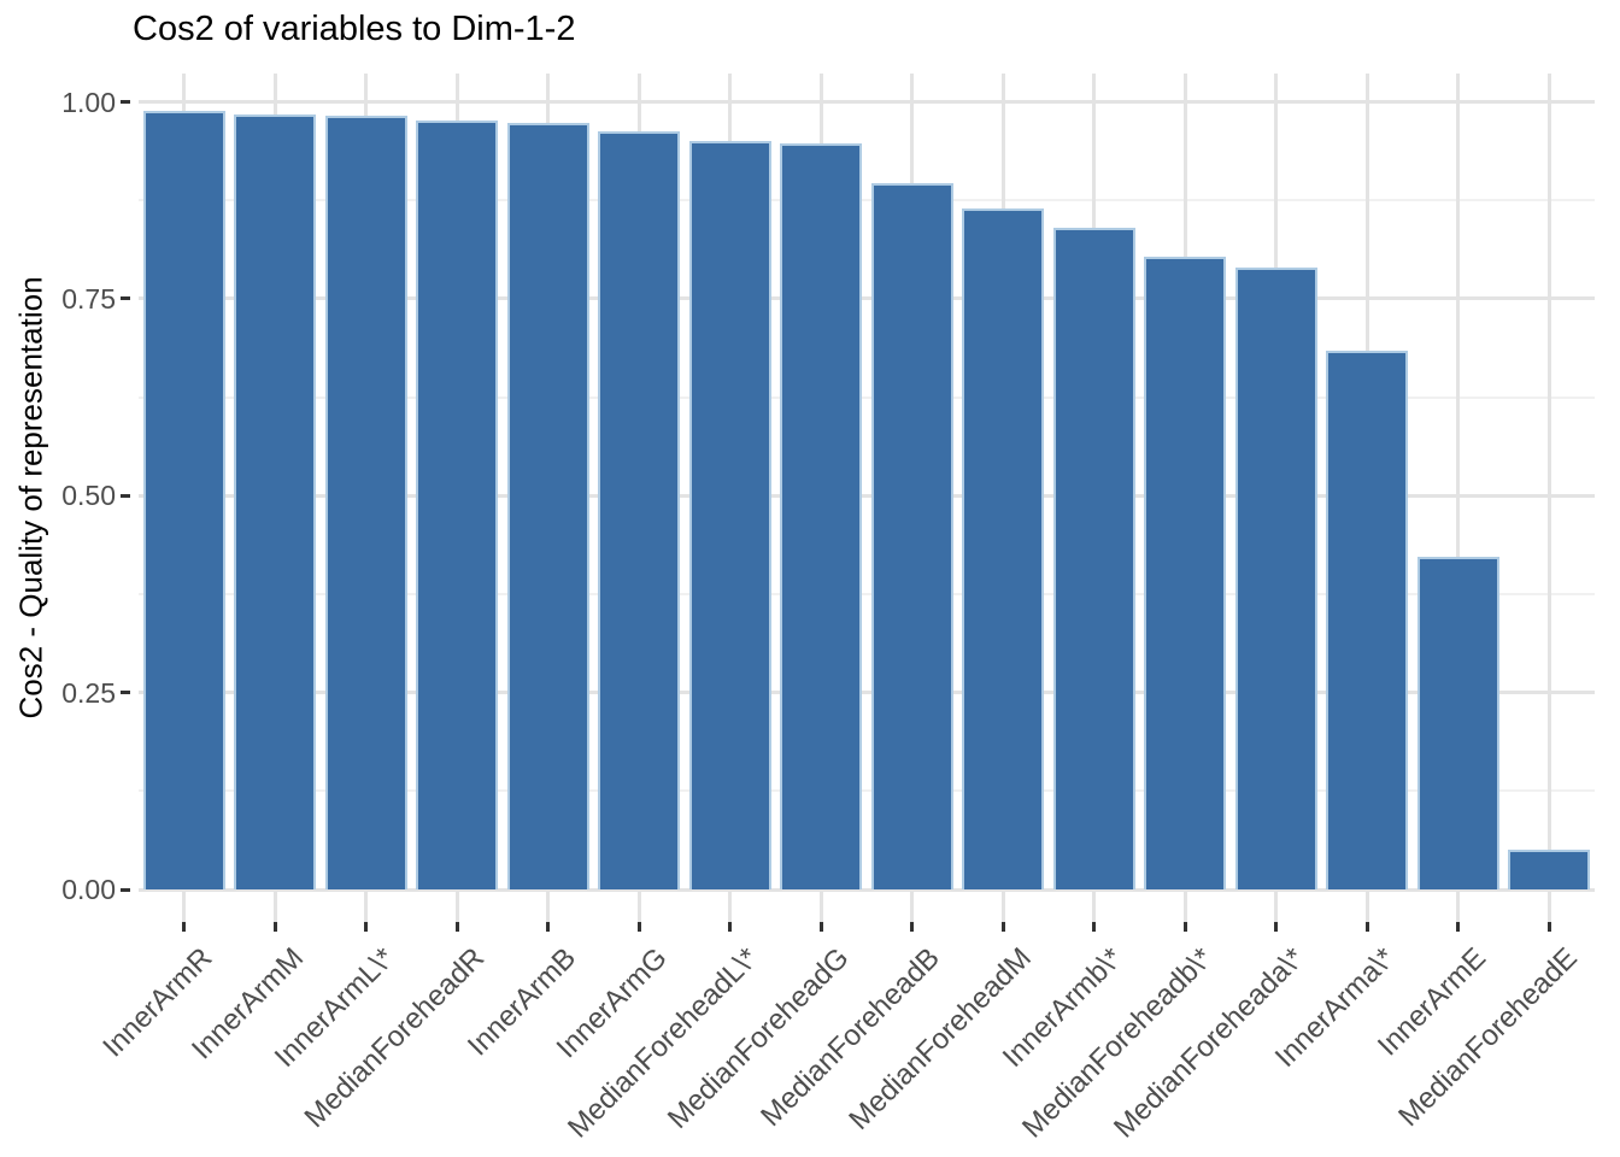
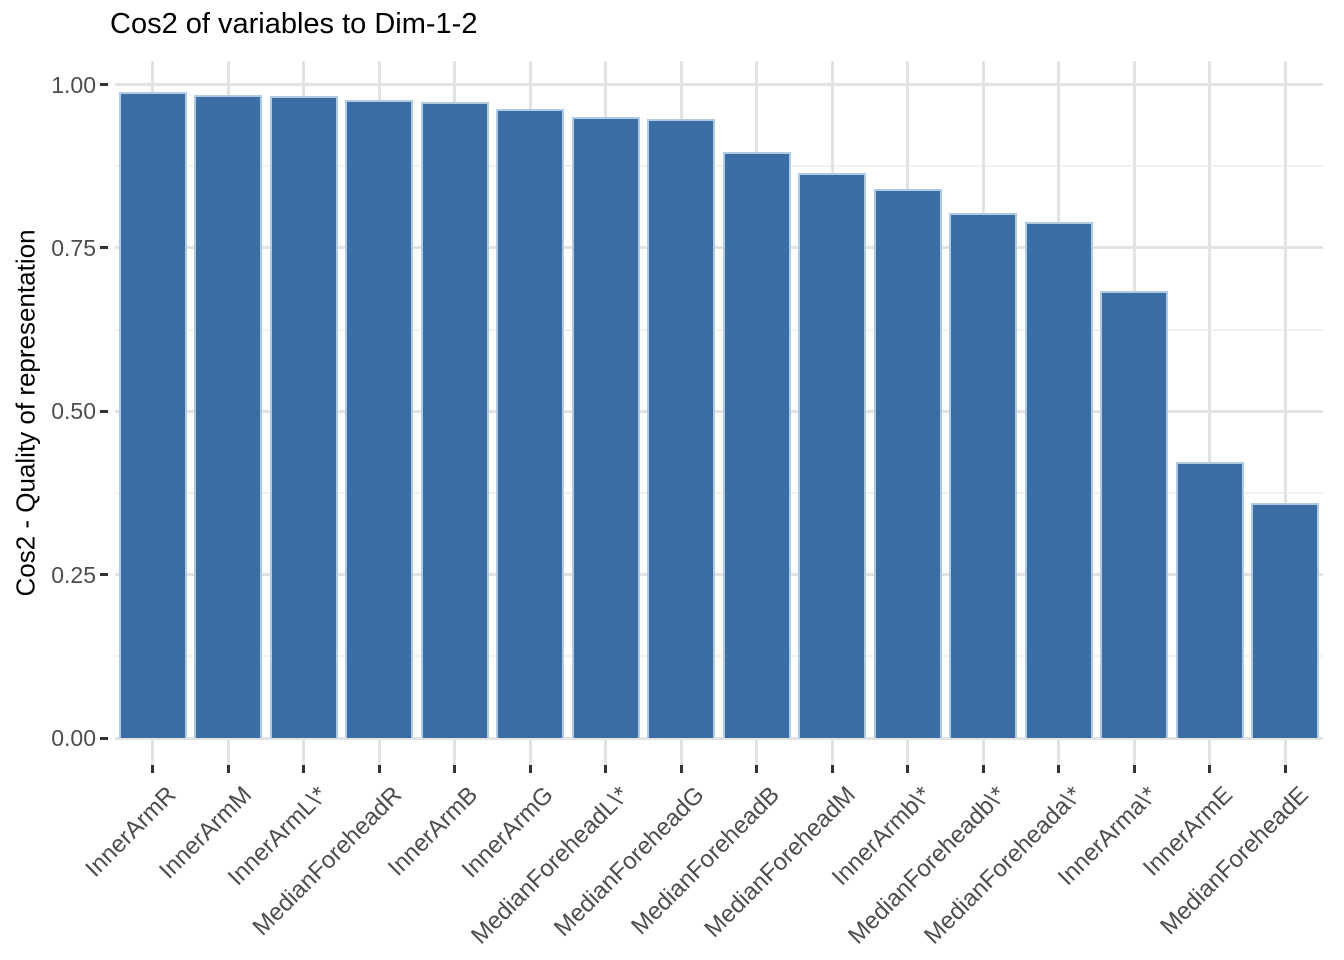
MedianForeheadE: 0.05 -> 0.36
